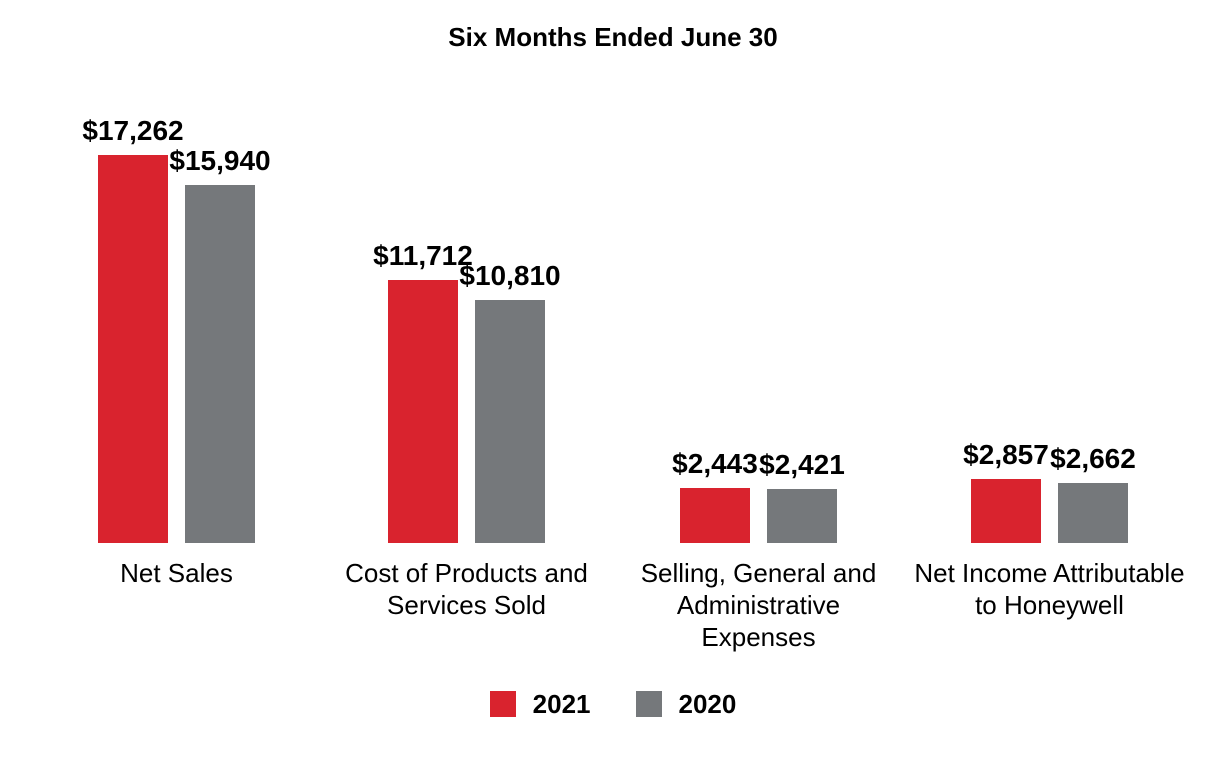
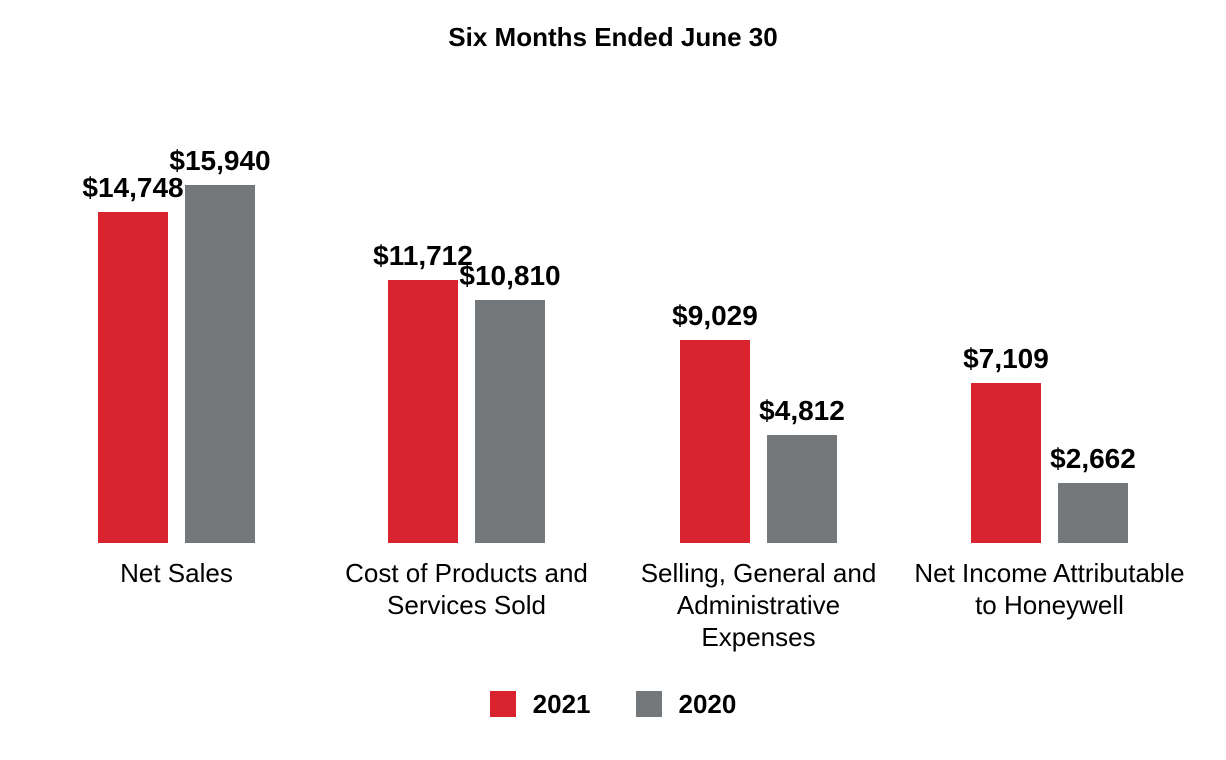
2021/Net Sales: $17,262 -> $14,748
2021/Selling, General and Administrative Expenses: $2,443 -> $9,029
2020/Selling, General and Administrative Expenses: $2,421 -> $4,812
2021/Net Income Attributable to Honeywell: $2,857 -> $7,109
